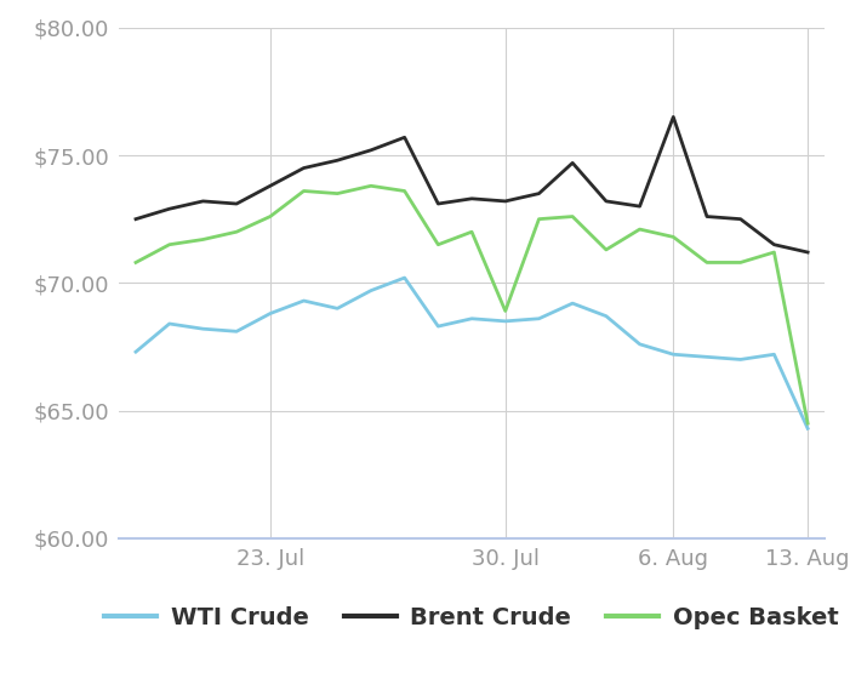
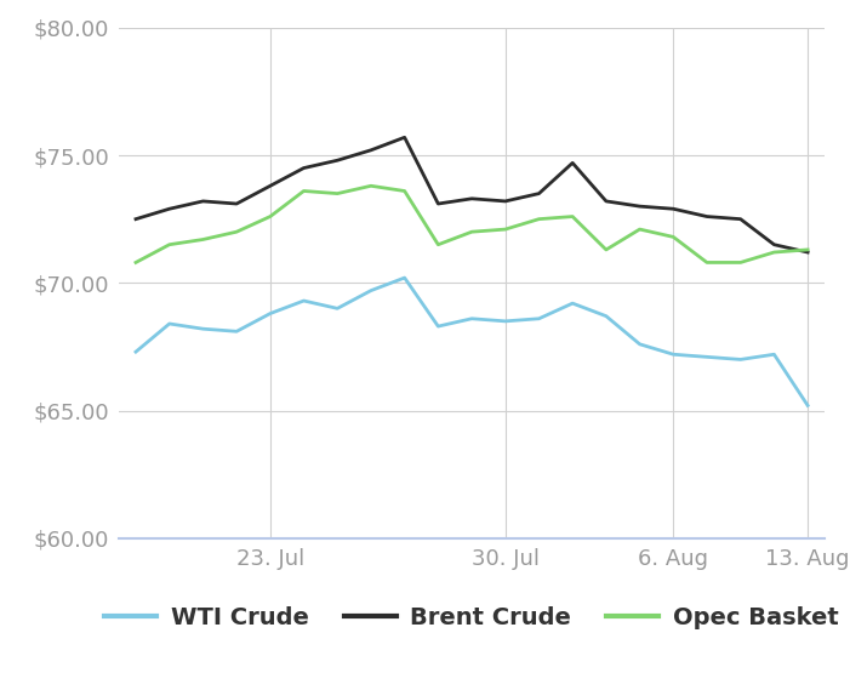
Opec Basket/30. Jul: $68.9 -> $72.1
Brent Crude/6. Aug: $76.5 -> $72.9
WTI Crude/13. Aug: $64.3 -> $65.2
Opec Basket/13. Aug: $64.5 -> $71.3
